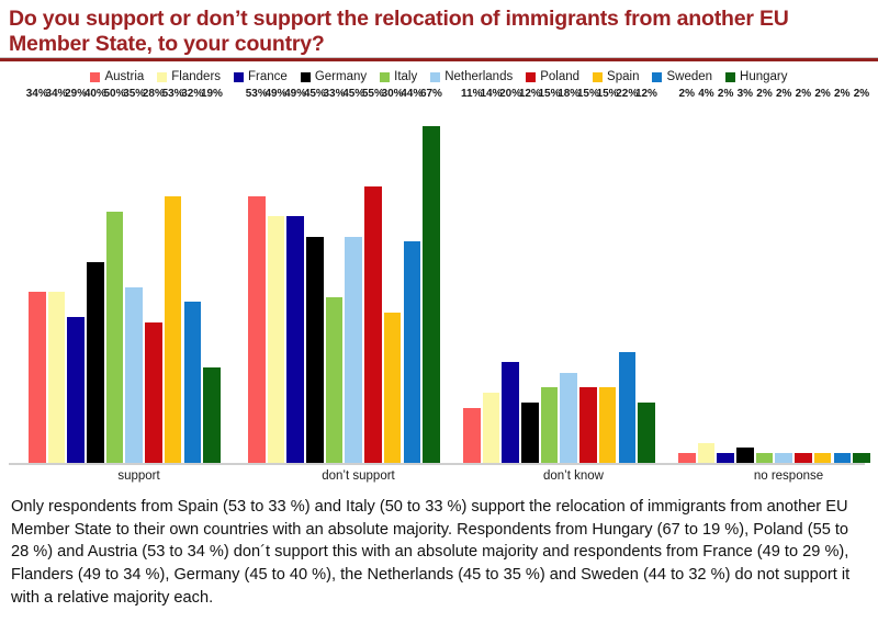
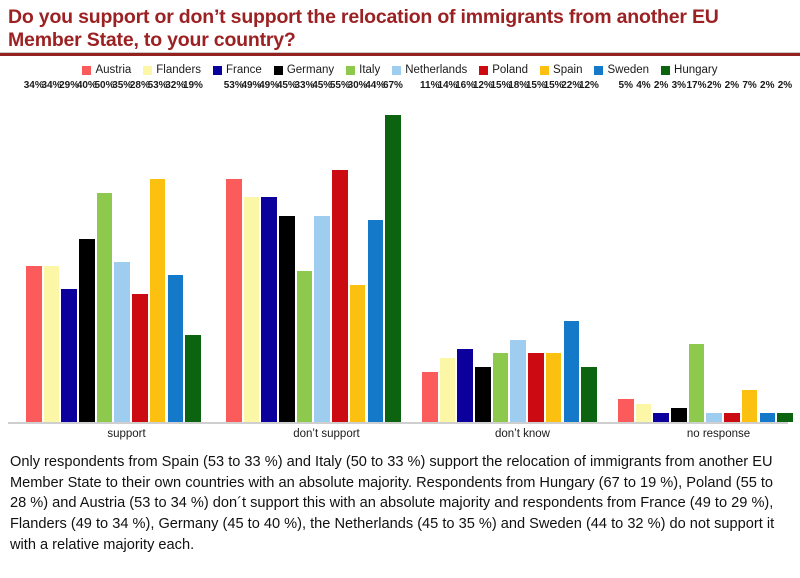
France/don’t know: 20% -> 16%
Austria/no response: 2% -> 5%
Italy/no response: 2% -> 17%
Spain/no response: 2% -> 7%
